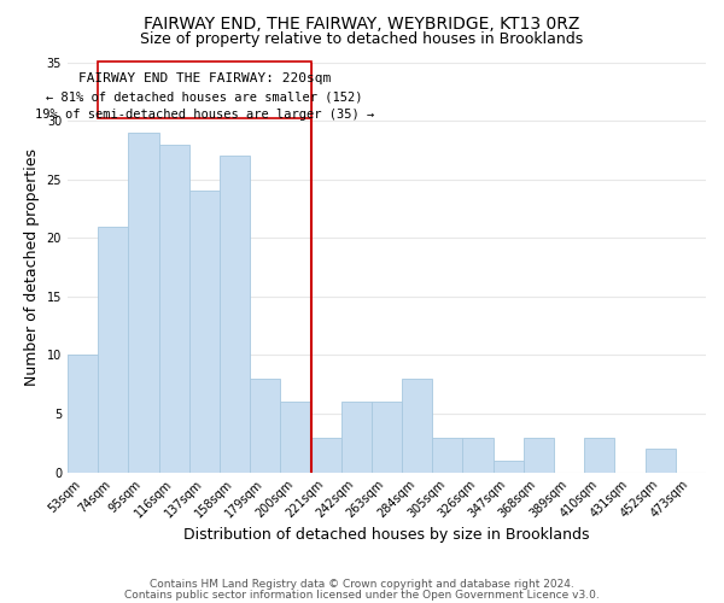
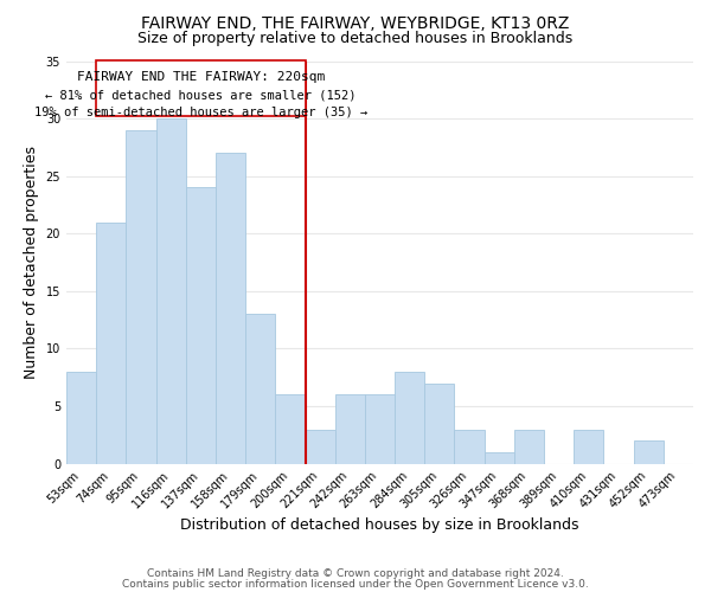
53sqm: 10 -> 8
116sqm: 28 -> 30
179sqm: 8 -> 13
305sqm: 3 -> 7
